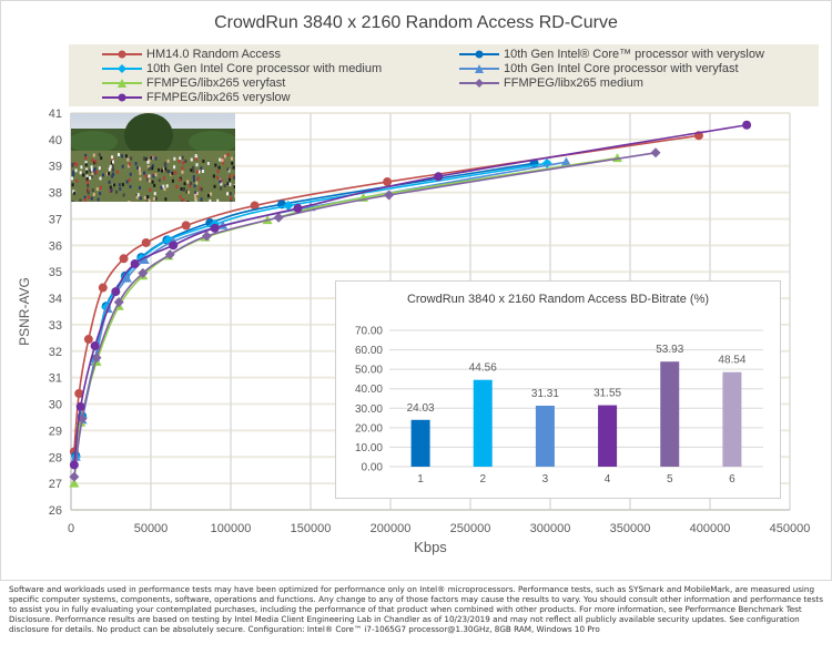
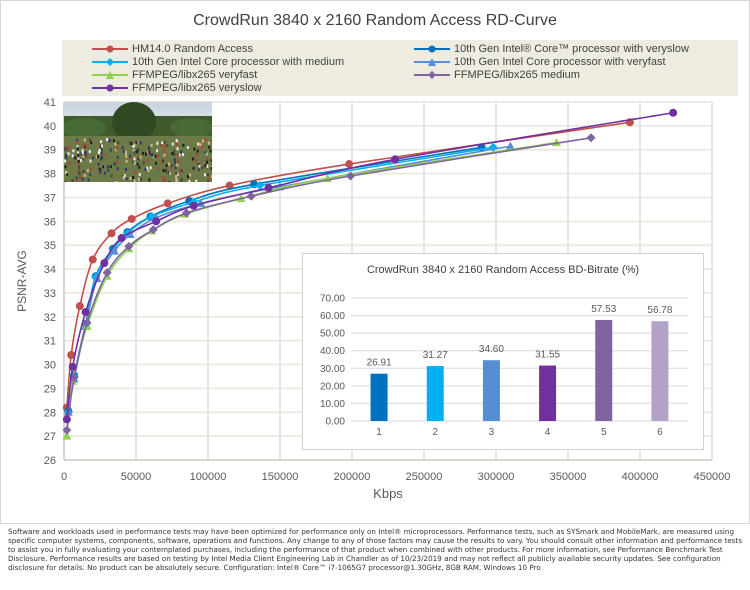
CrowdRun 3840 x 2160 Random Access BD-Bitrate (%)/1: 24.03 -> 26.91
CrowdRun 3840 x 2160 Random Access BD-Bitrate (%)/2: 44.56 -> 31.27
CrowdRun 3840 x 2160 Random Access BD-Bitrate (%)/3: 31.31 -> 34.60
CrowdRun 3840 x 2160 Random Access BD-Bitrate (%)/5: 53.93 -> 57.53
CrowdRun 3840 x 2160 Random Access BD-Bitrate (%)/6: 48.54 -> 56.78
